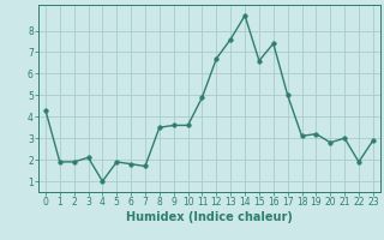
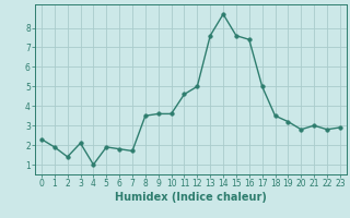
0: 4.3 -> 2.3
2: 1.9 -> 1.4
11: 4.9 -> 4.6
12: 6.7 -> 5.0
15: 6.6 -> 7.6
18: 3.1 -> 3.5
22: 1.9 -> 2.8
